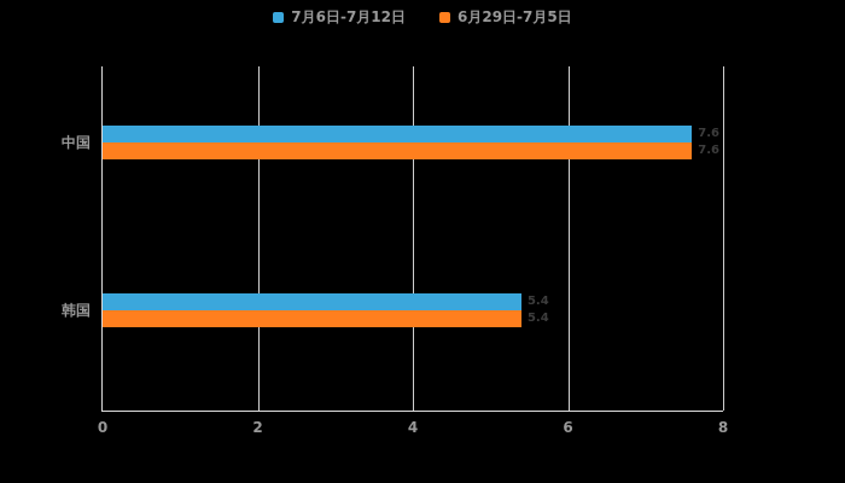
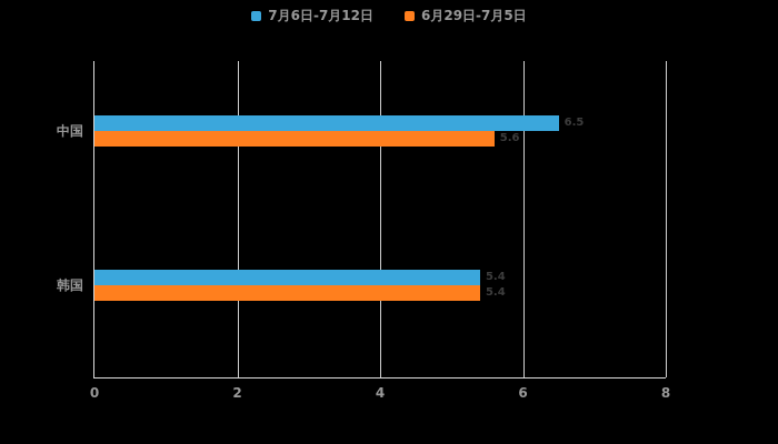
7月6日-7月12日/中国: 7.6 -> 6.5
6月29日-7月5日/中国: 7.6 -> 5.6
